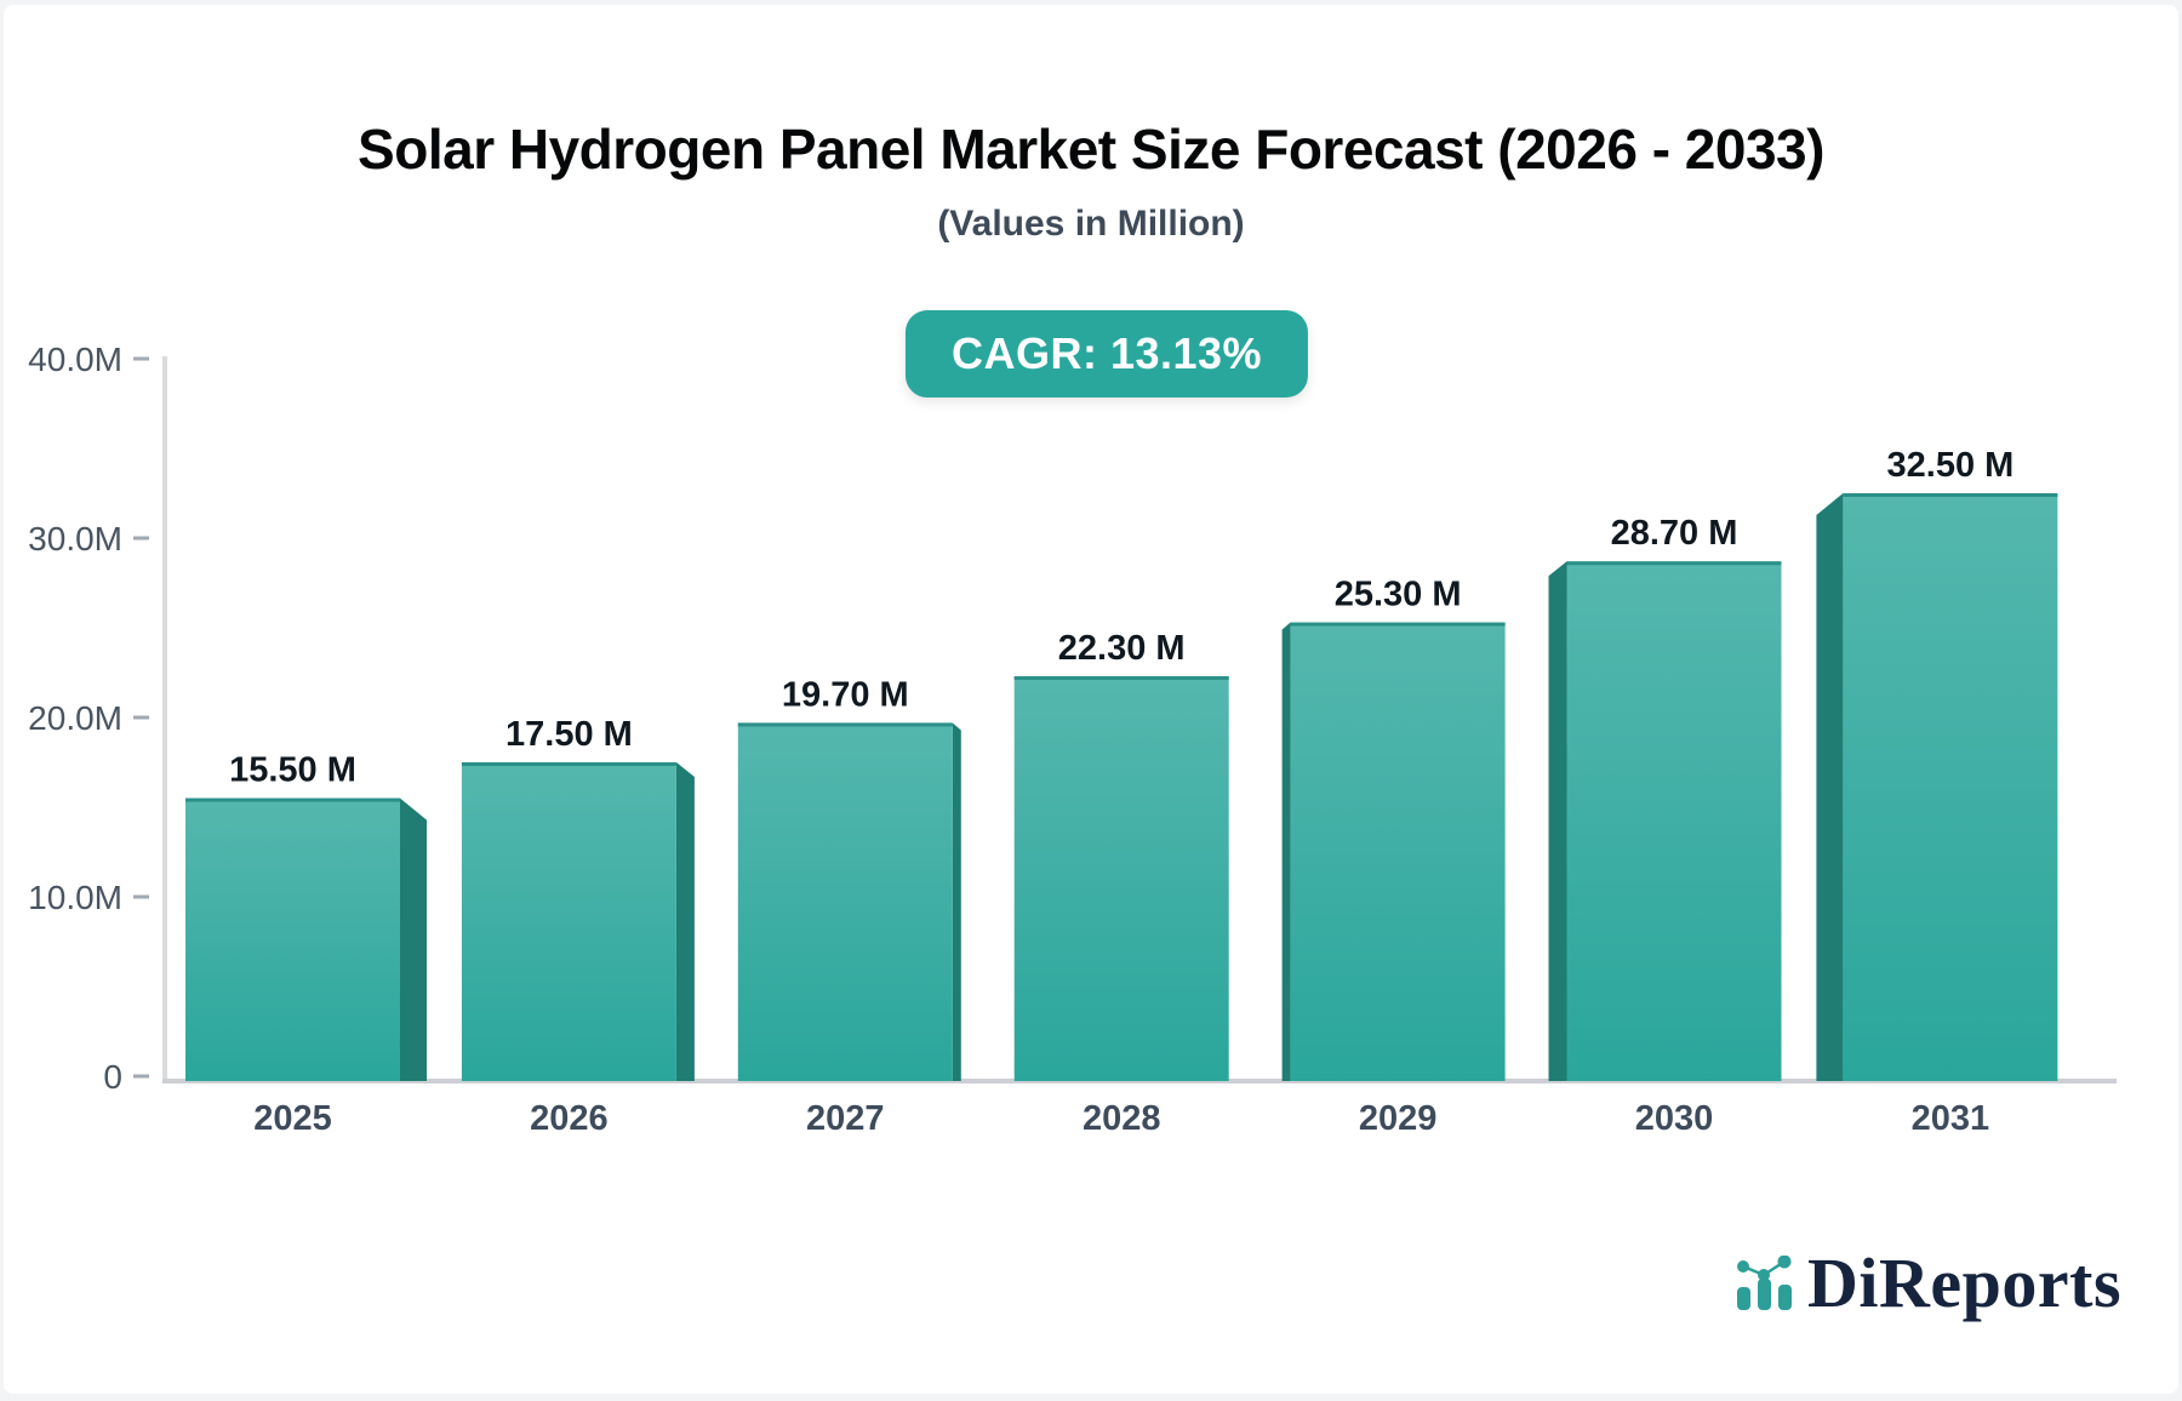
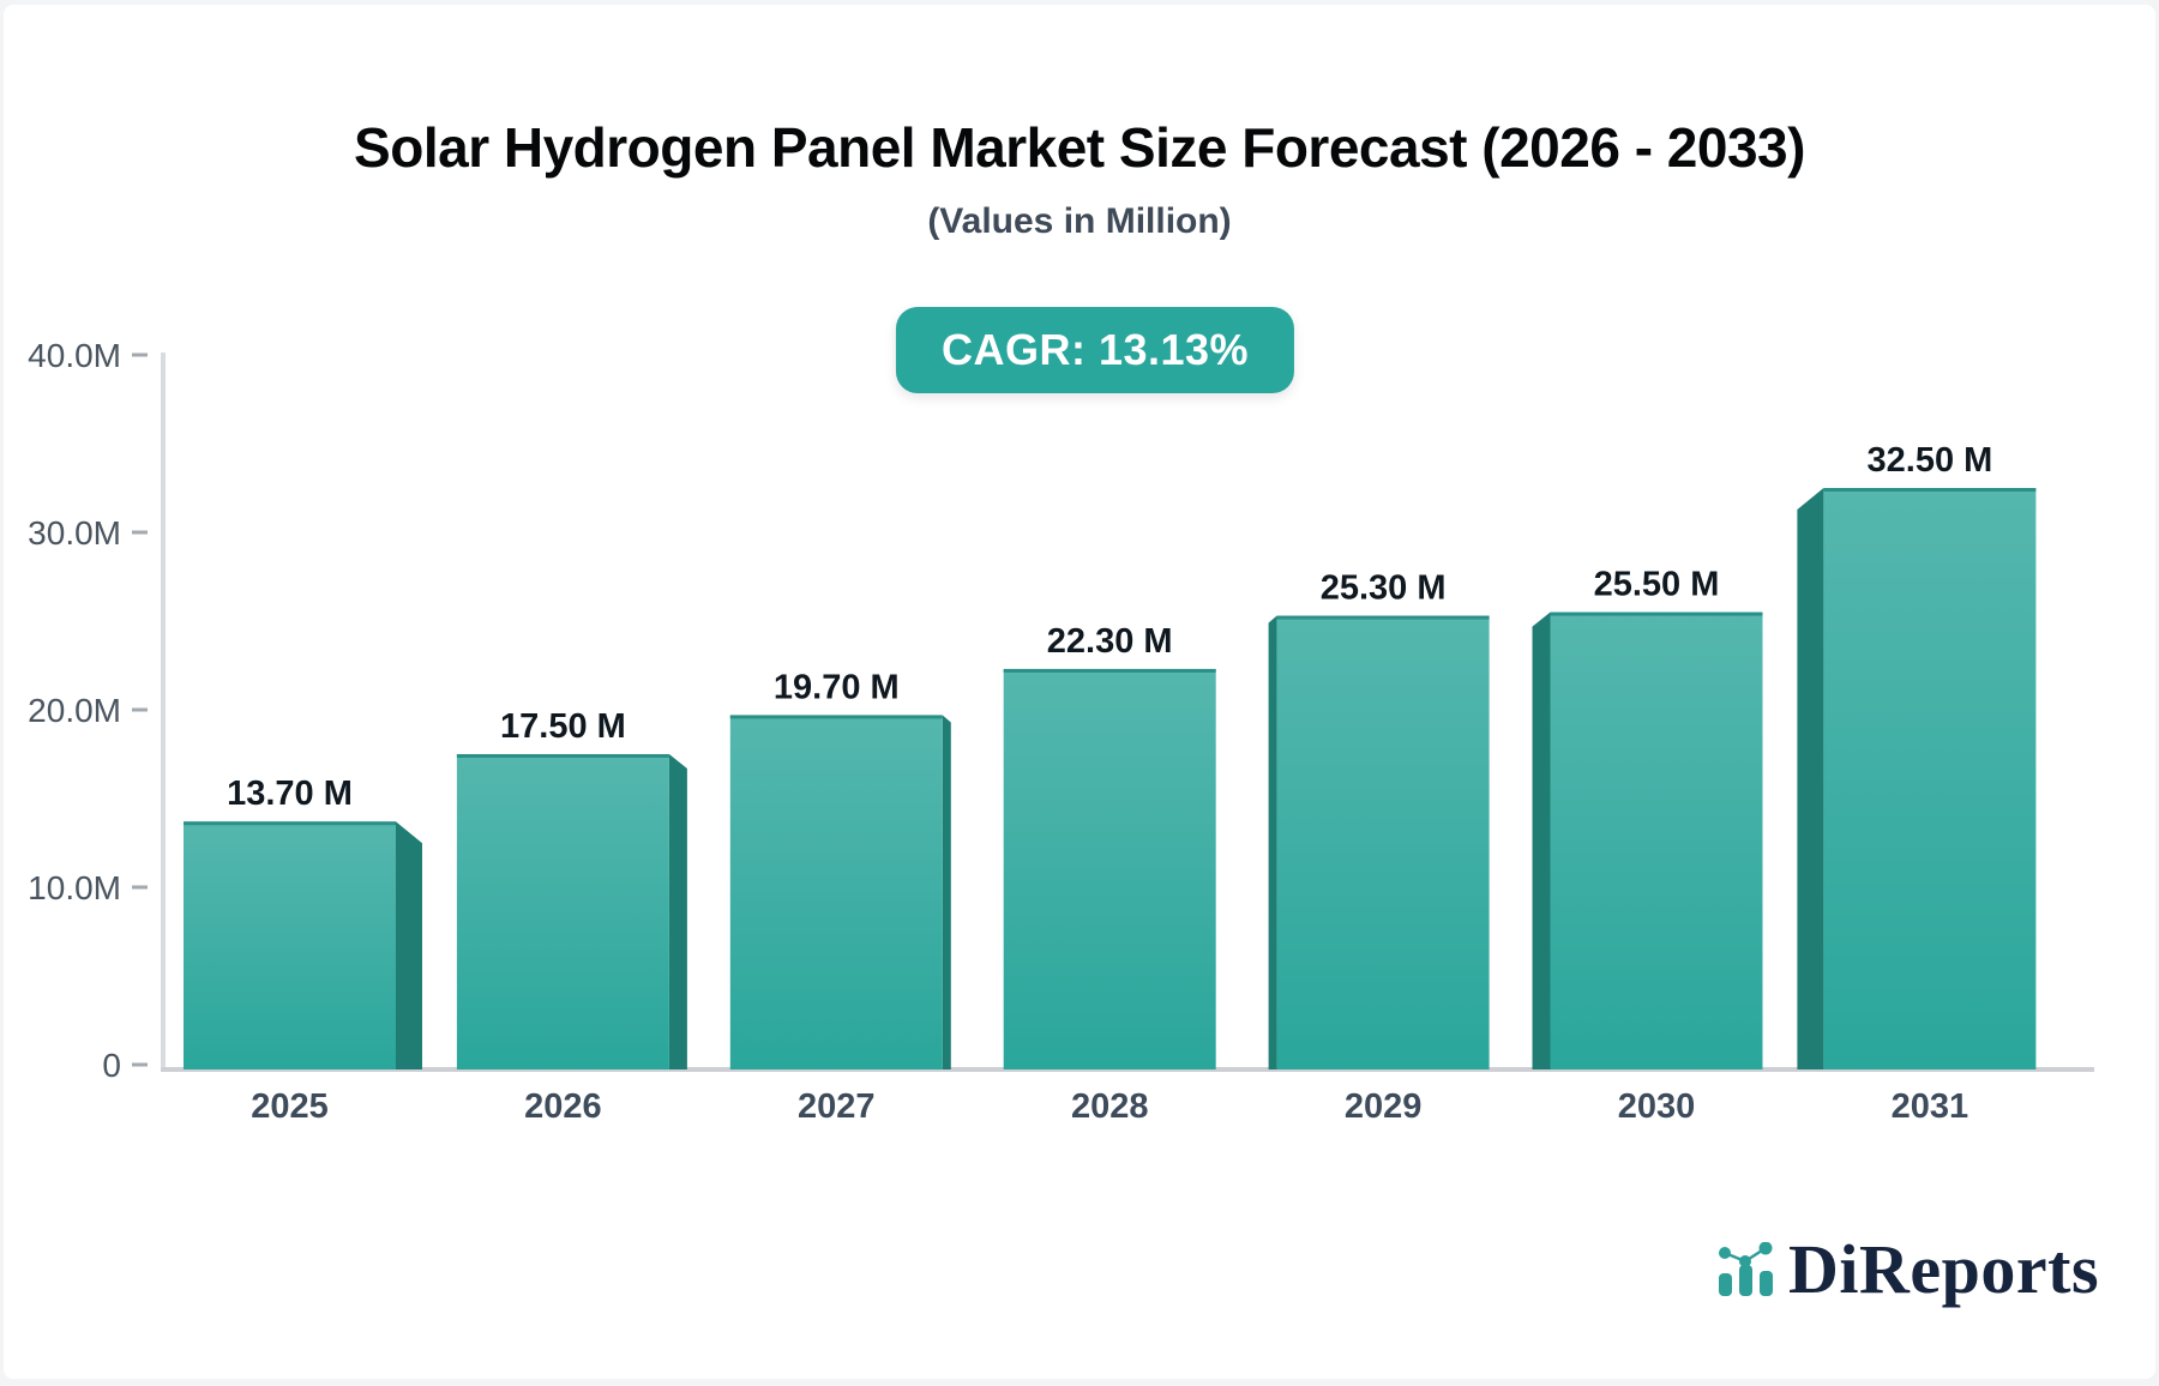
2025: 15.50 -> 13.70
2030: 28.70 -> 25.50
